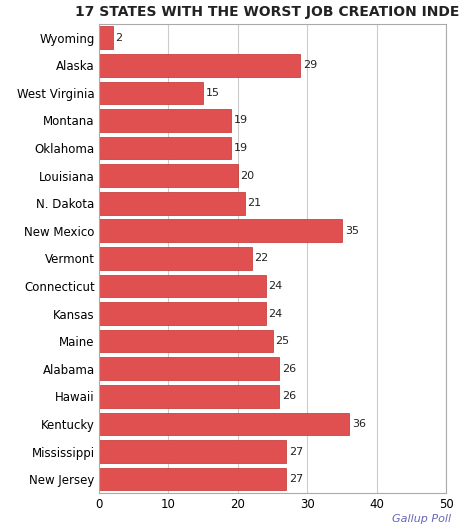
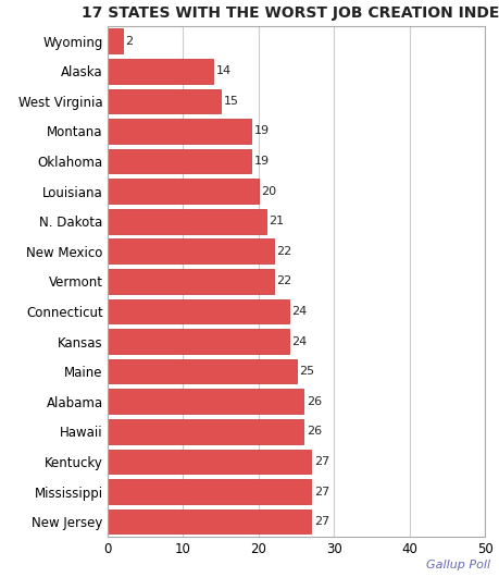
Alaska: 29 -> 14
New Mexico: 35 -> 22
Kentucky: 36 -> 27
